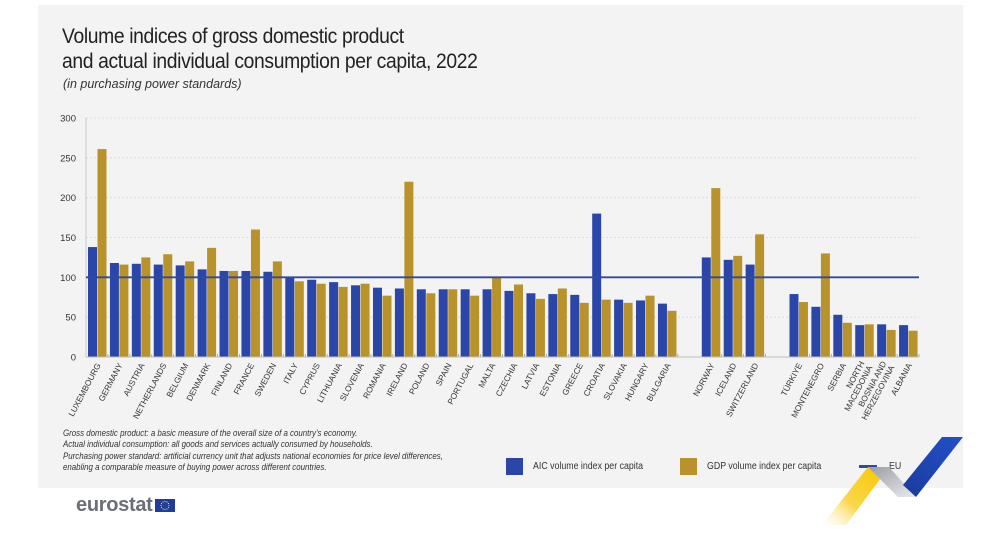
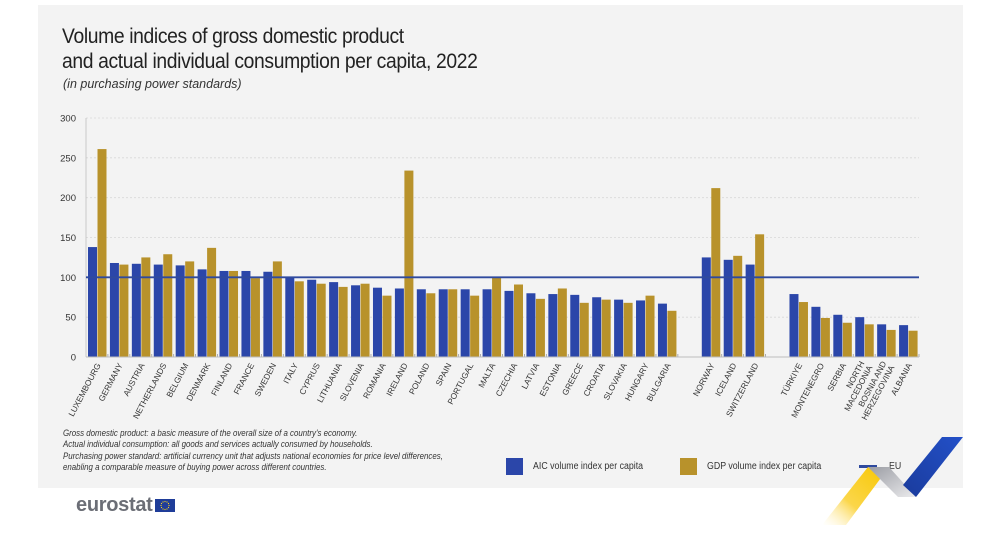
GDP volume index per capita/FRANCE: 160 -> 100
GDP volume index per capita/IRELAND: 220 -> 230
AIC volume index per capita/CROATIA: 180 -> 80
GDP volume index per capita/MONTENEGRO: 130 -> 50
AIC volume index per capita/NORTH MACEDONIA: 40 -> 50
